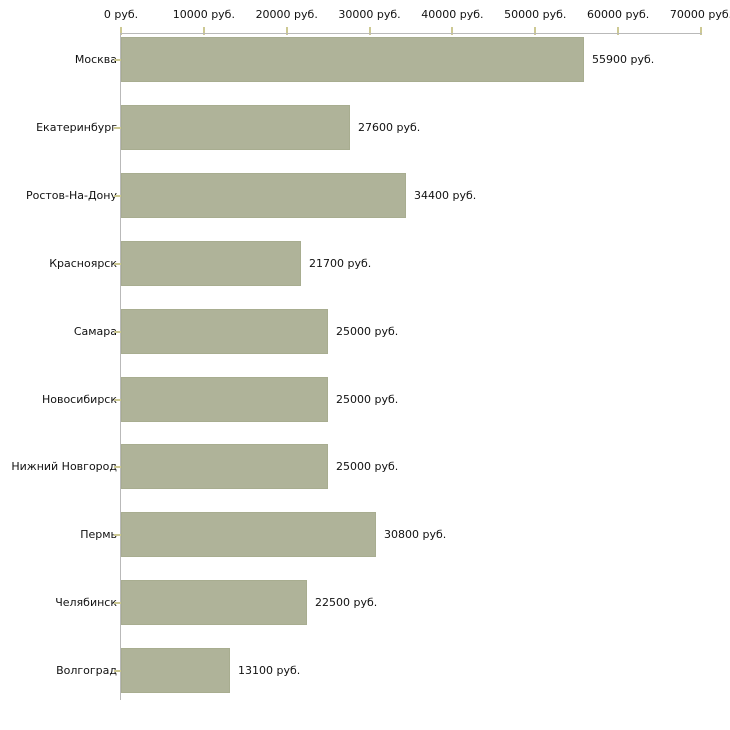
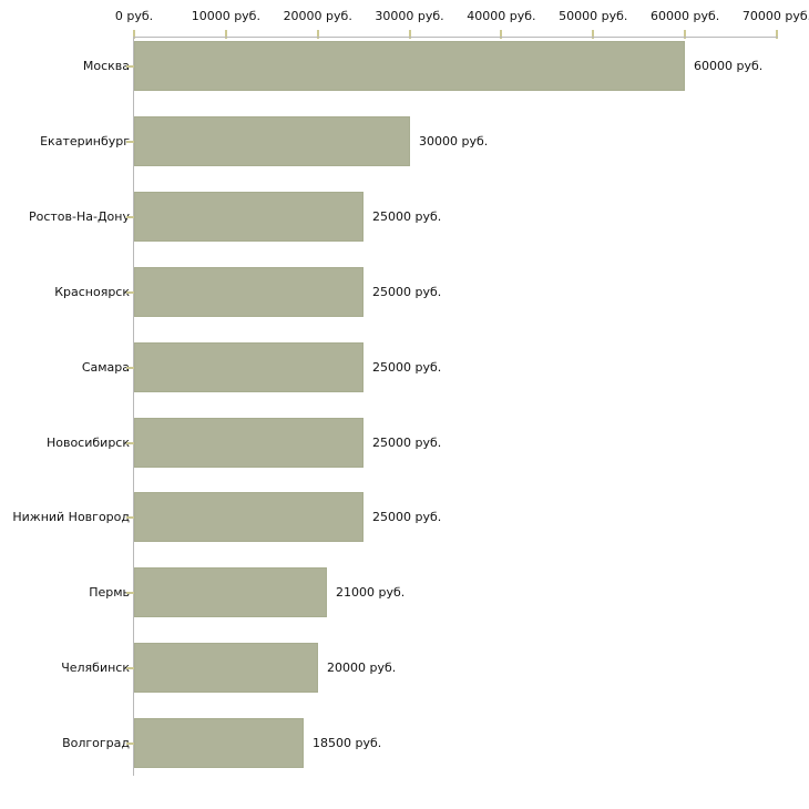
Москва: 55900 -> 60000
Екатеринбург: 27600 -> 30000
Ростов-На-Дону: 34400 -> 25000
Красноярск: 21700 -> 25000
Пермь: 30800 -> 21000
Челябинск: 22500 -> 20000
Волгоград: 13100 -> 18500
